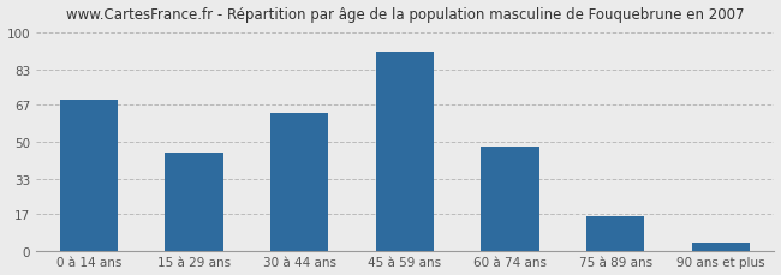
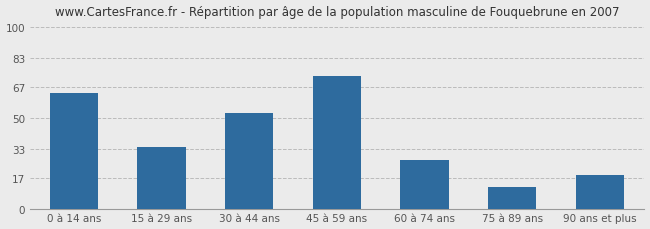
0 à 14 ans: 69 -> 64
15 à 29 ans: 45 -> 34
30 à 44 ans: 63 -> 53
45 à 59 ans: 91 -> 73
60 à 74 ans: 48 -> 27
75 à 89 ans: 16 -> 12
90 ans et plus: 4 -> 19
